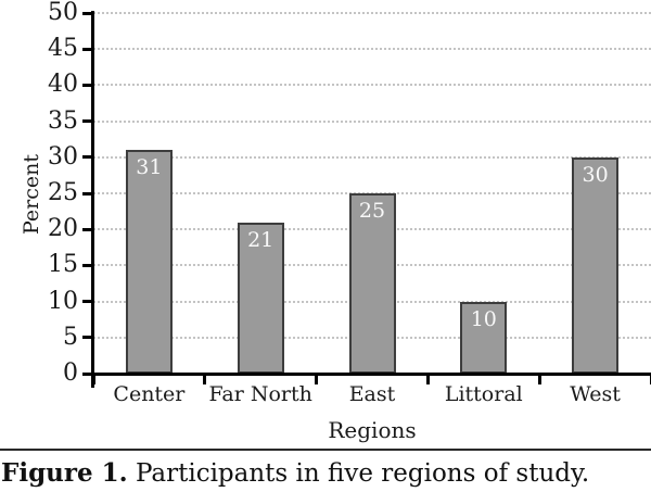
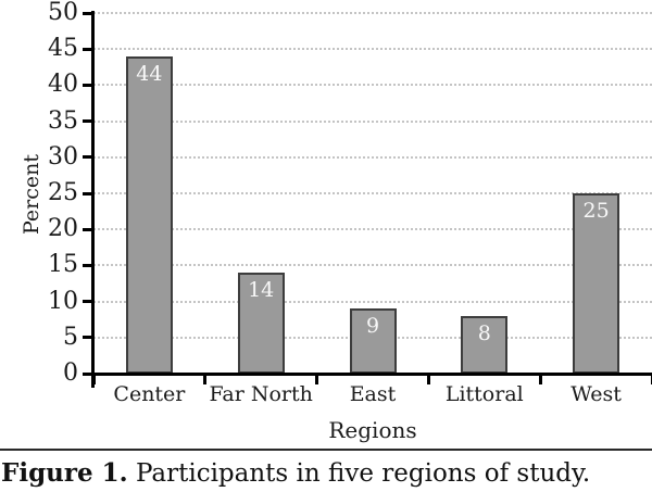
Center: 31 -> 44
Far North: 21 -> 14
East: 25 -> 9
Littoral: 10 -> 8
West: 30 -> 25
